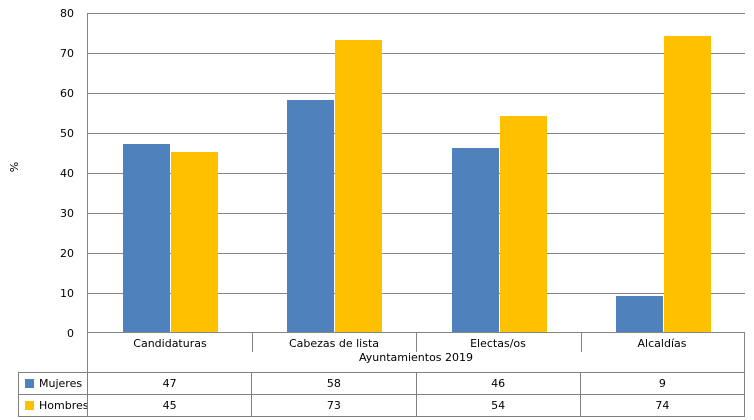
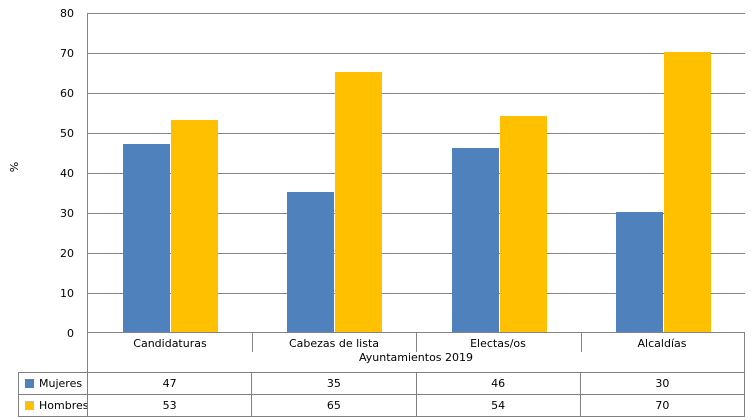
Hombres/Candidaturas: 45 -> 53
Mujeres/Cabezas de lista: 58 -> 35
Hombres/Cabezas de lista: 73 -> 65
Mujeres/Alcaldías: 9 -> 30
Hombres/Alcaldías: 74 -> 70
